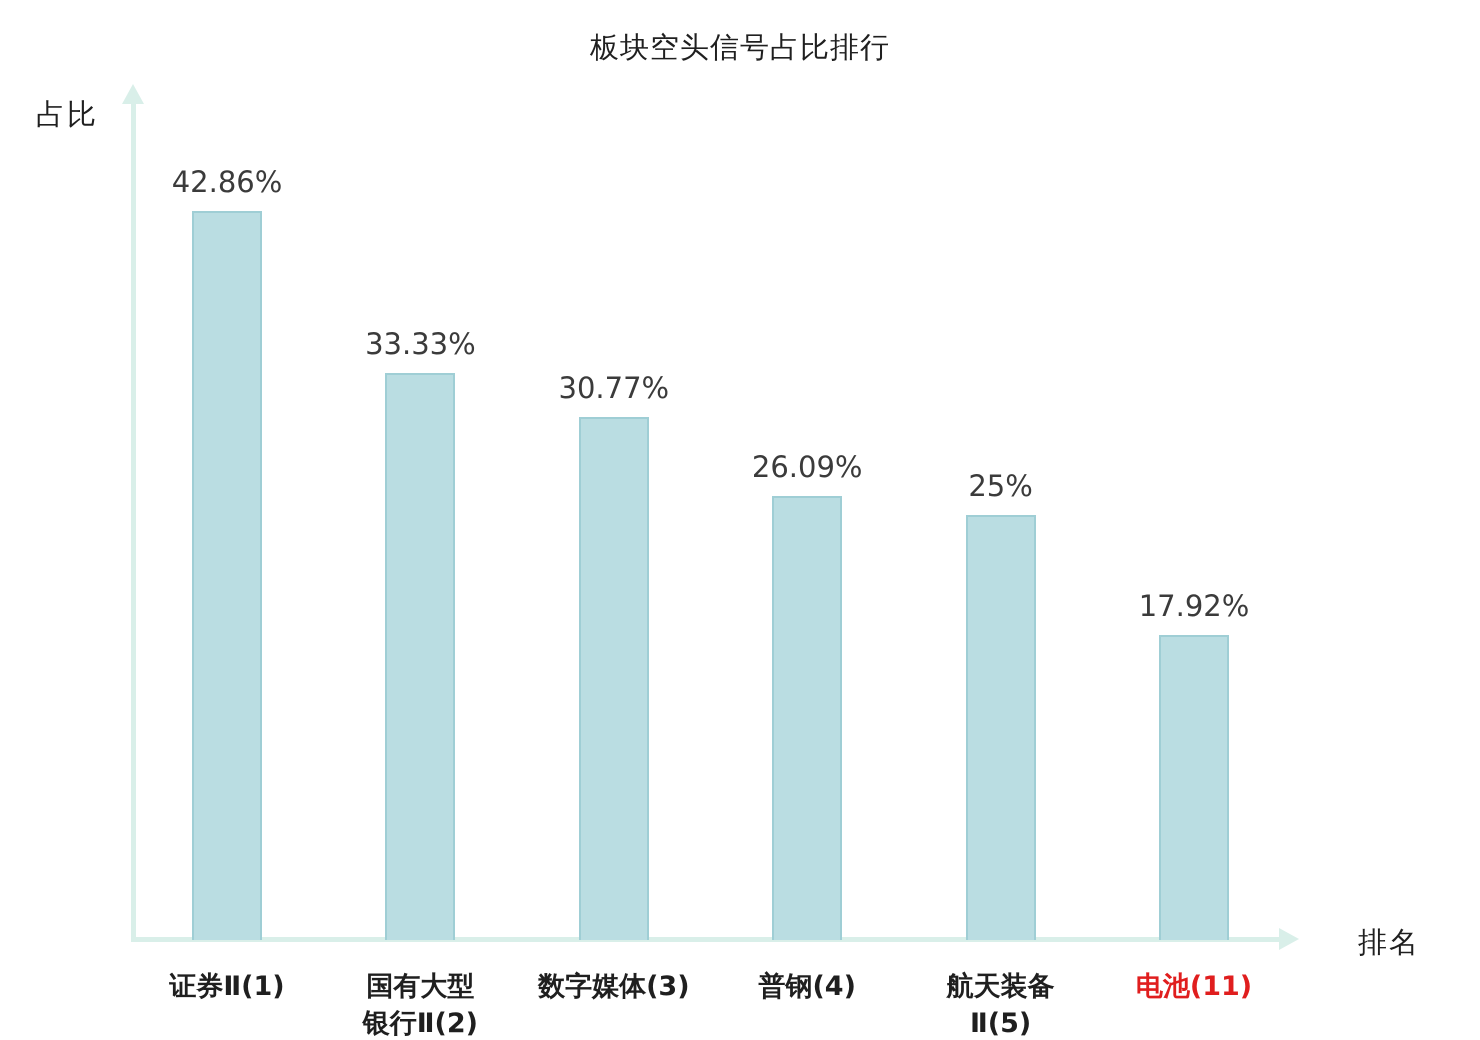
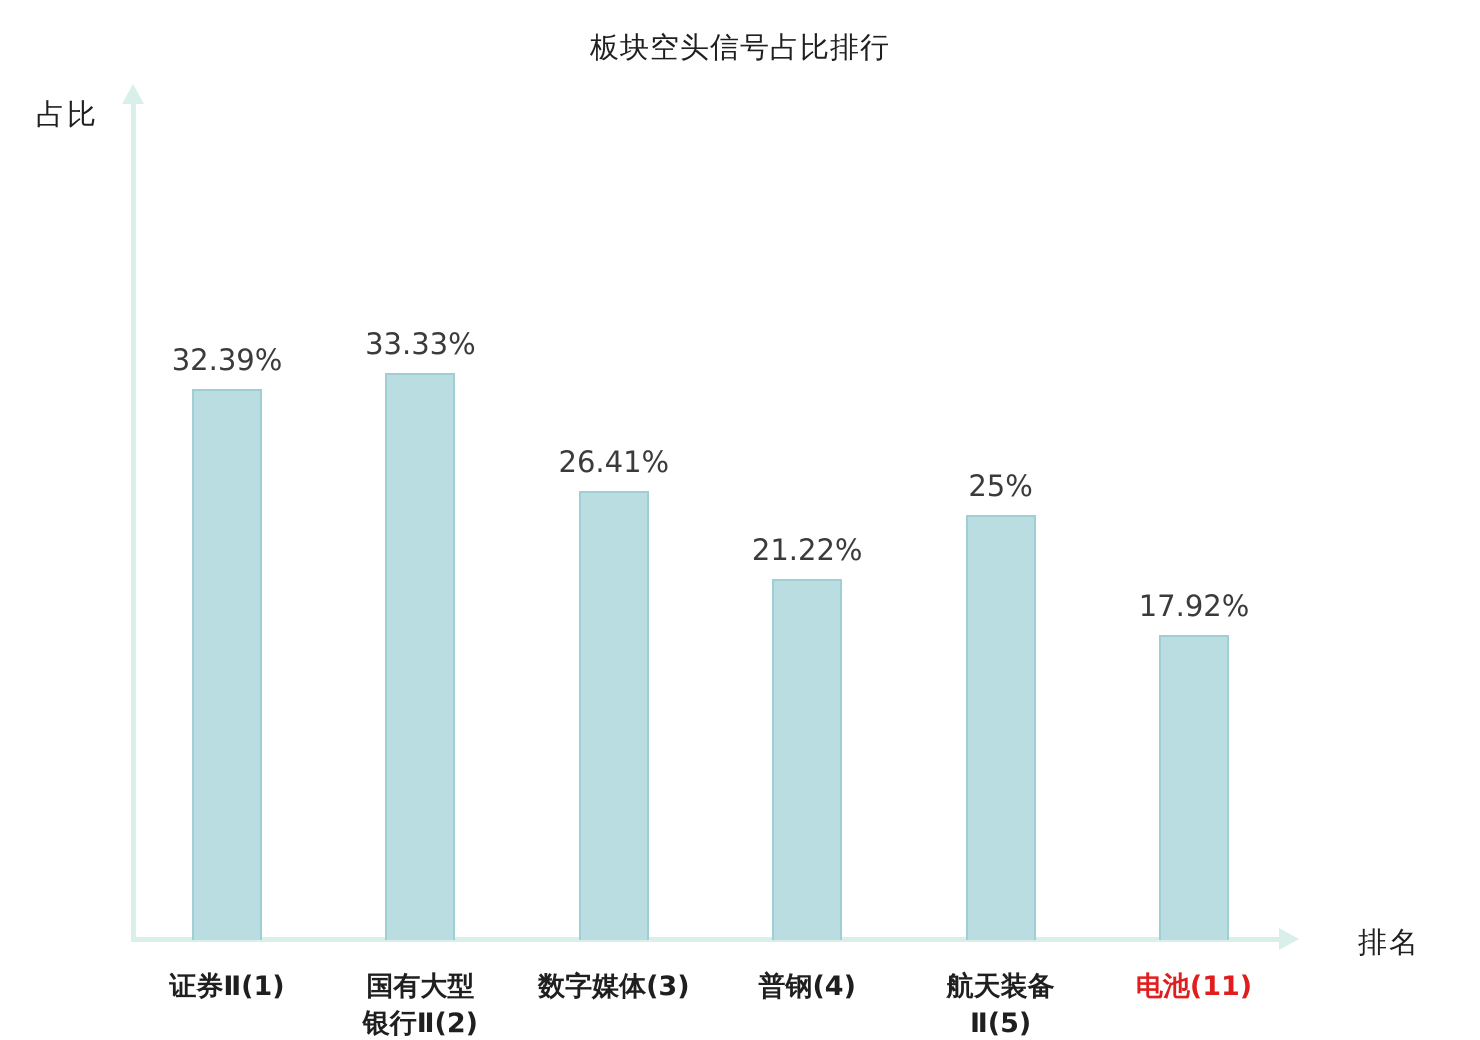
证券Ⅱ(1): 42.86% -> 32.39%
数字媒体(3): 30.77% -> 26.41%
普钢(4): 26.09% -> 21.22%
